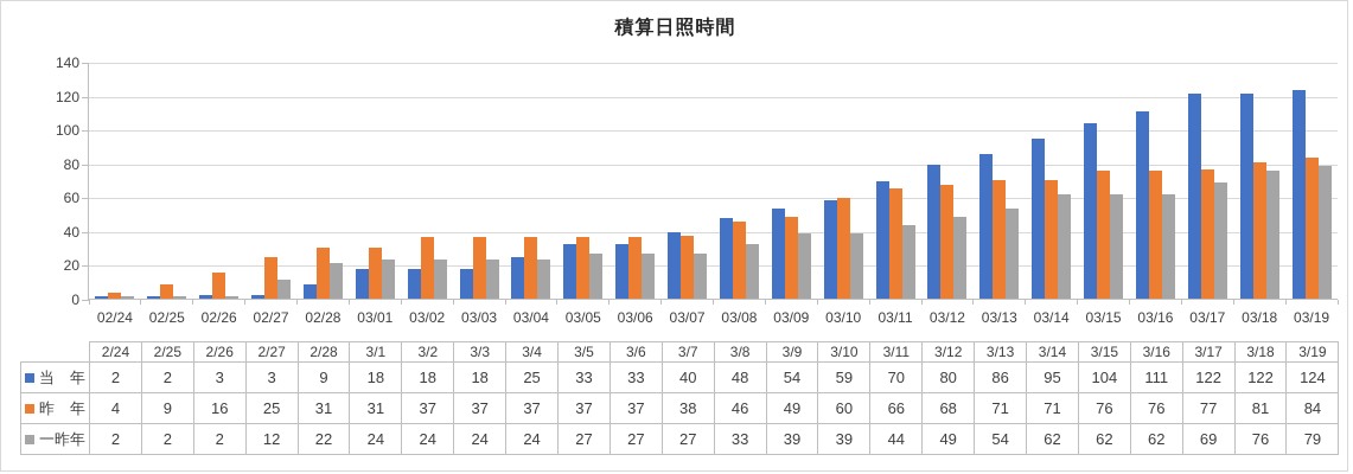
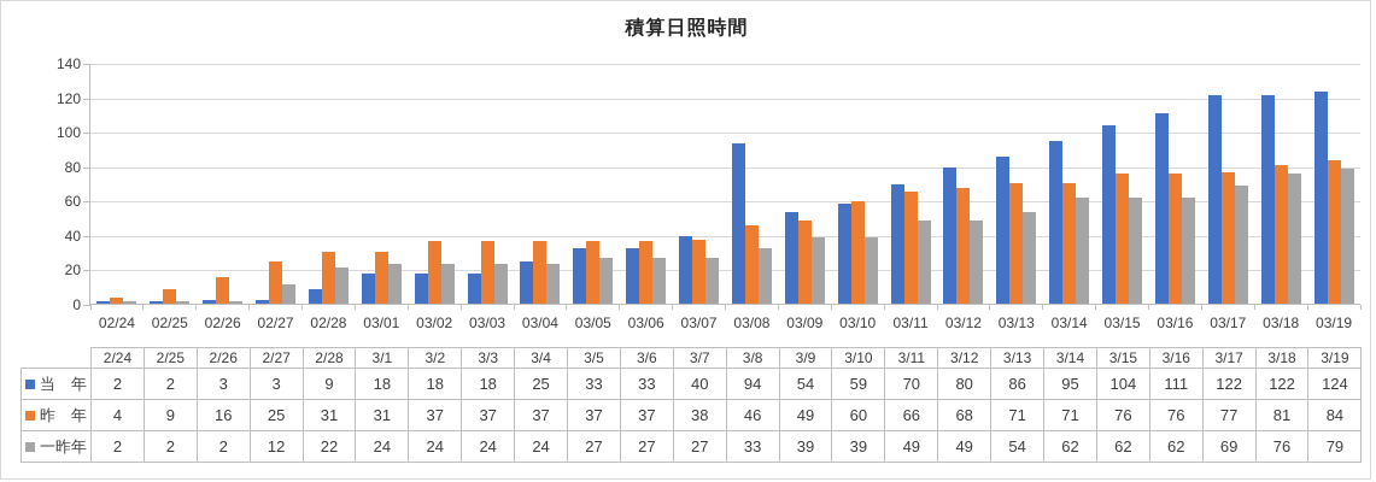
当 年/03/08: 48 -> 94
一昨年/03/11: 44 -> 49
